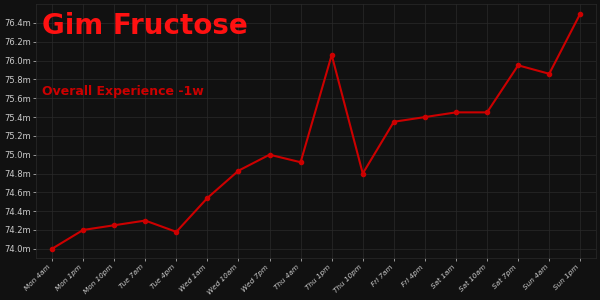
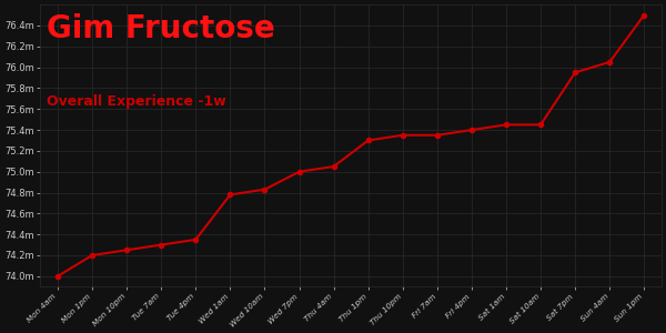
Tue 4pm: 74.18m -> 74.35m
Wed 1am: 74.54m -> 74.78m
Thu 4am: 74.92m -> 75.05m
Thu 1pm: 76.06m -> 75.30m
Thu 10pm: 74.80m -> 75.35m
Sun 4am: 75.86m -> 76.05m
